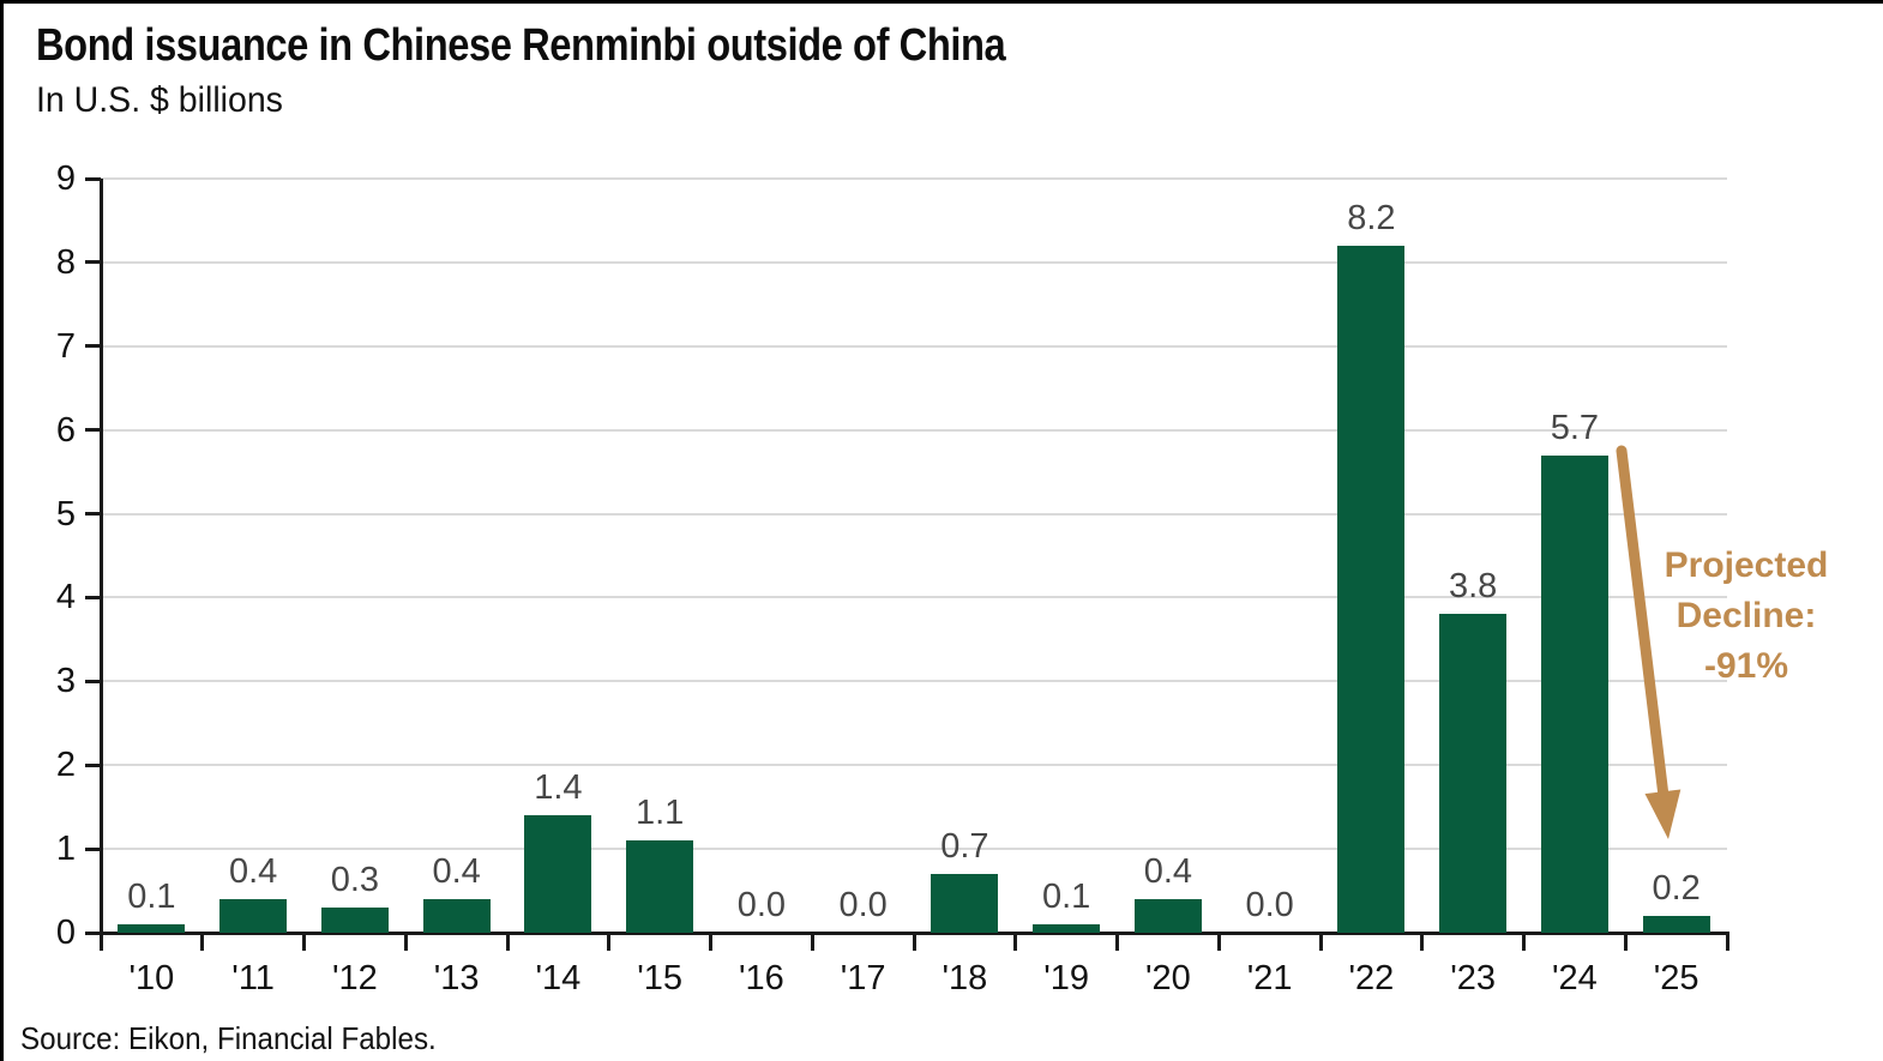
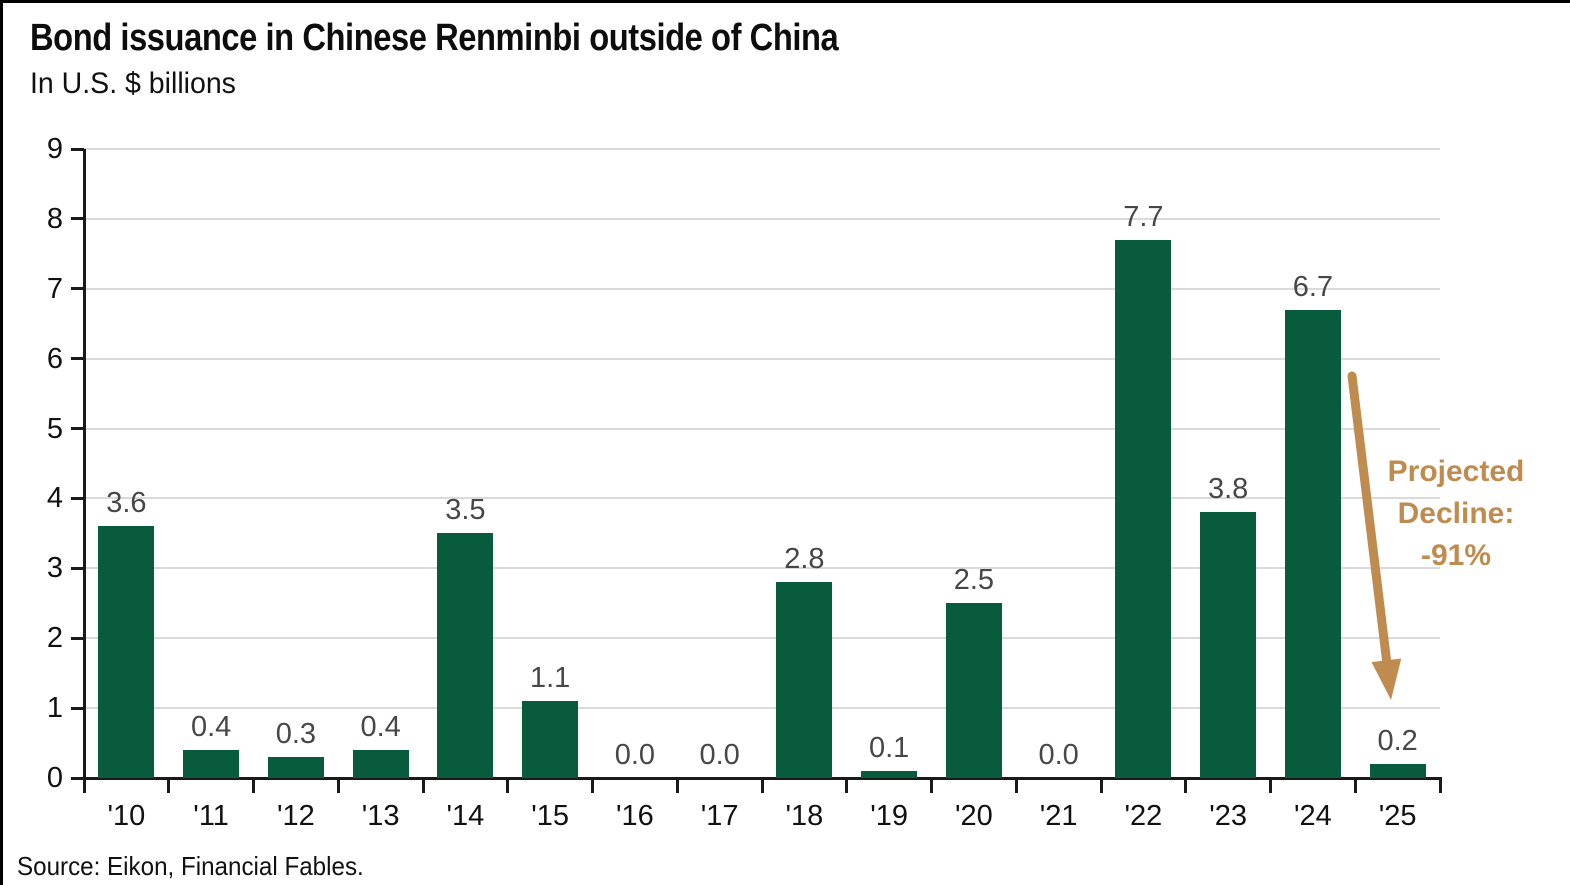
'10: 0.1 -> 3.6
'14: 1.4 -> 3.5
'18: 0.7 -> 2.8
'20: 0.4 -> 2.5
'22: 8.2 -> 7.7
'24: 5.7 -> 6.7
